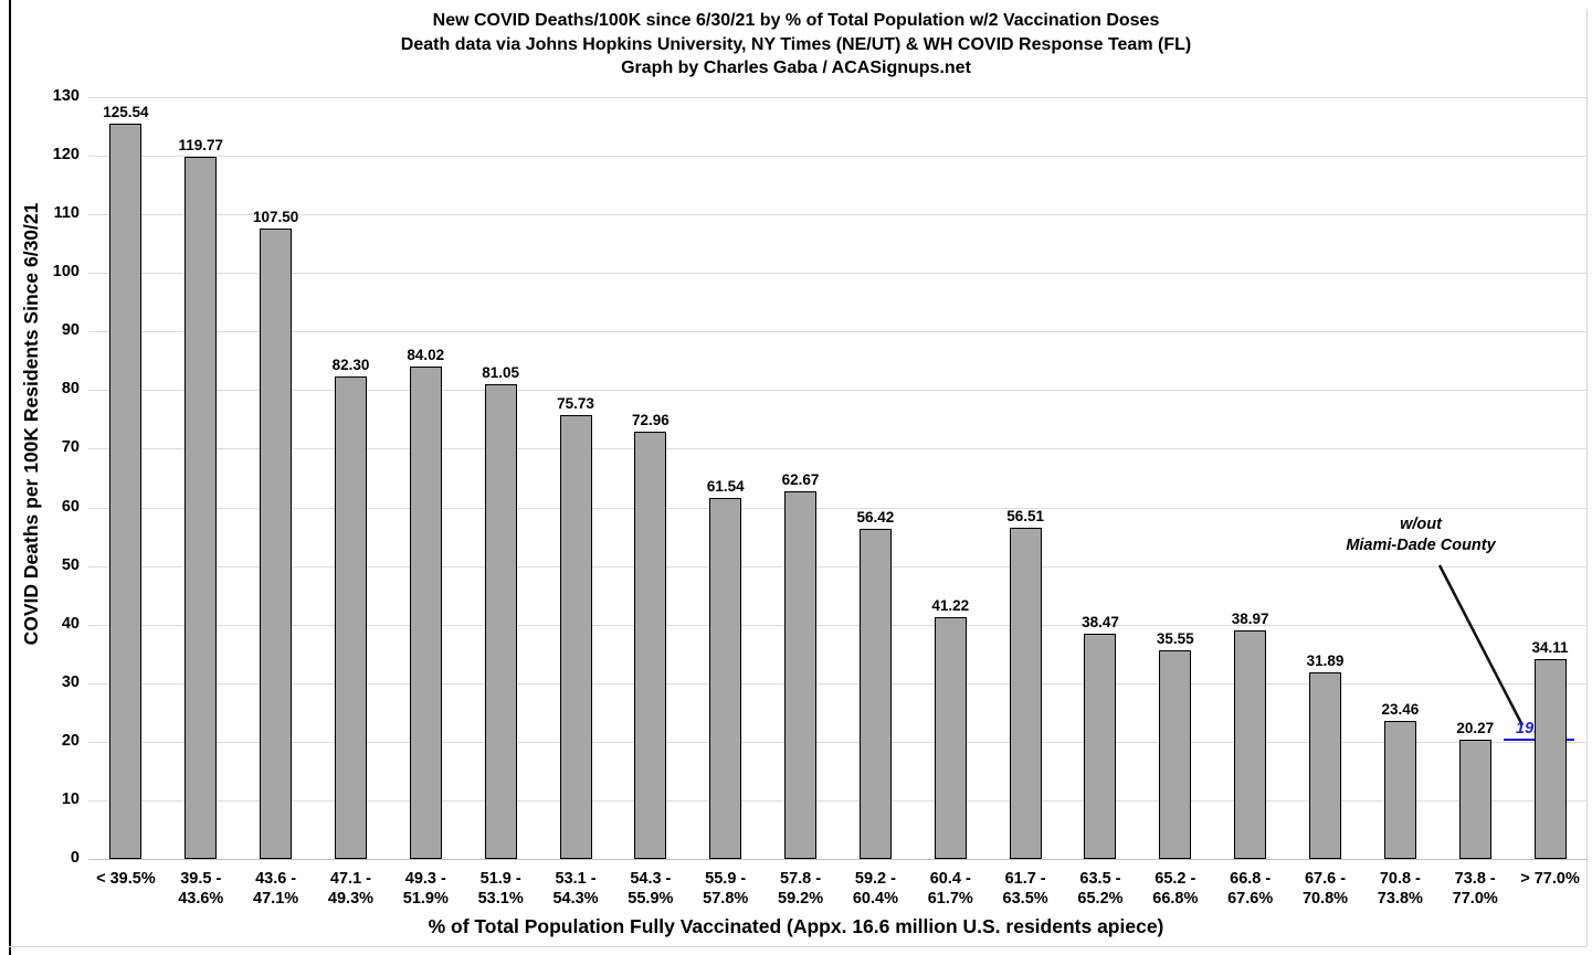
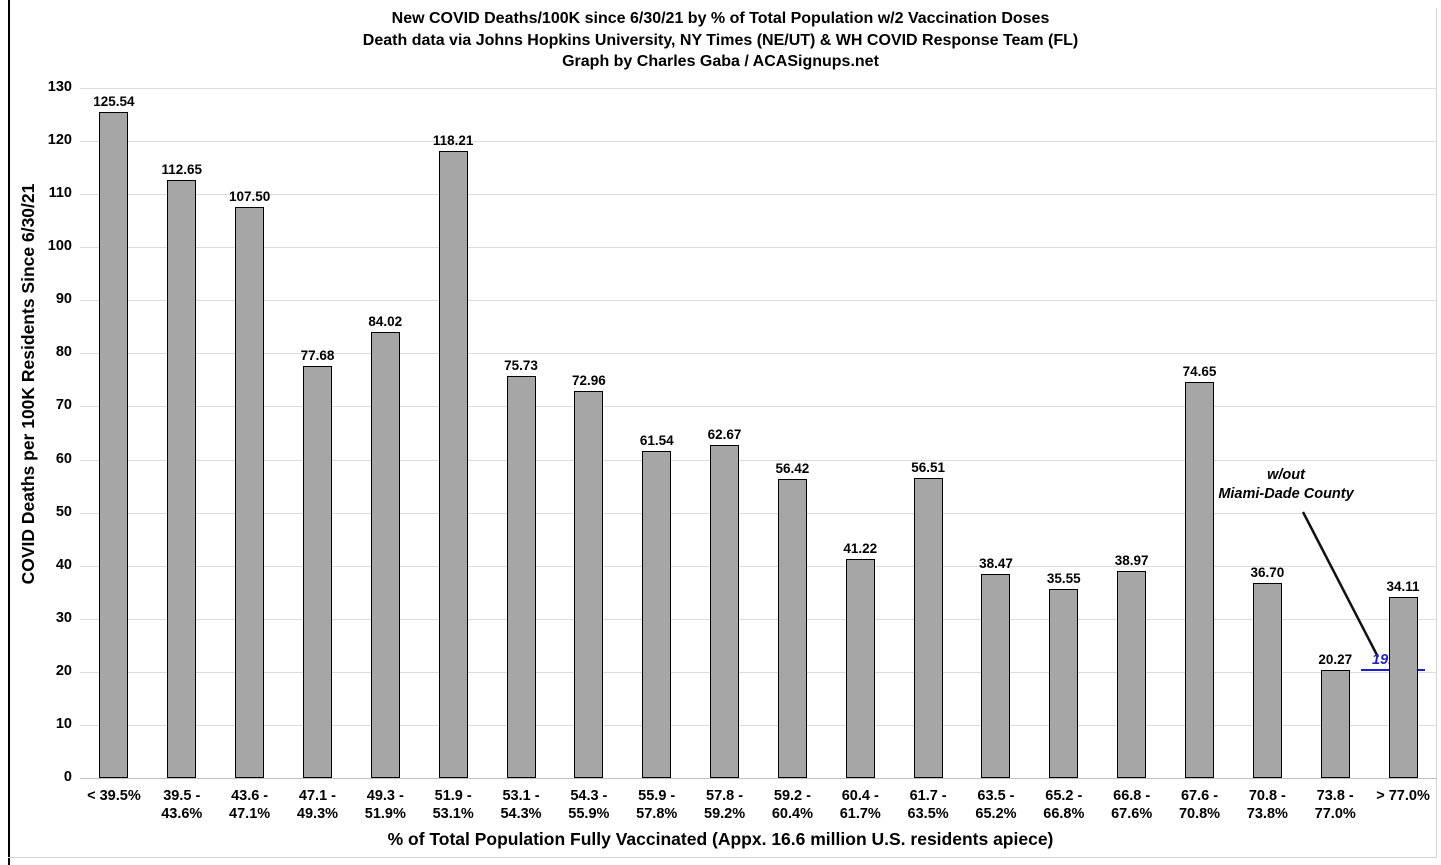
39.5 - 43.6%: 119.77 -> 112.65
47.1 - 49.3%: 82.30 -> 77.68
51.9 - 53.1%: 81.05 -> 118.21
67.6 - 70.8%: 31.89 -> 74.65
70.8 - 73.8%: 23.46 -> 36.70
